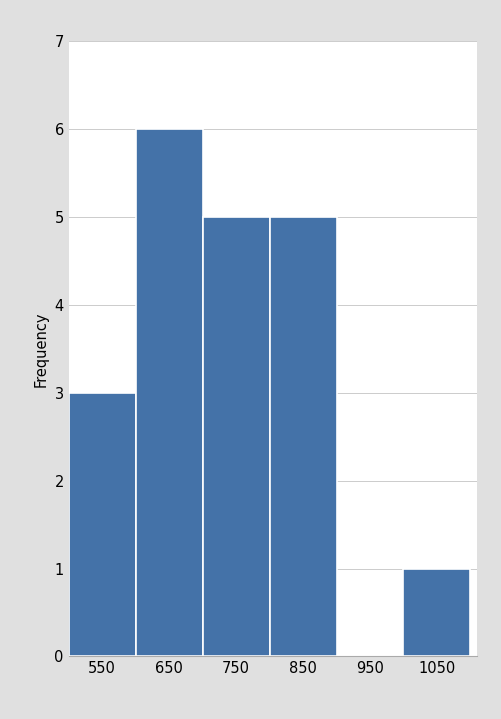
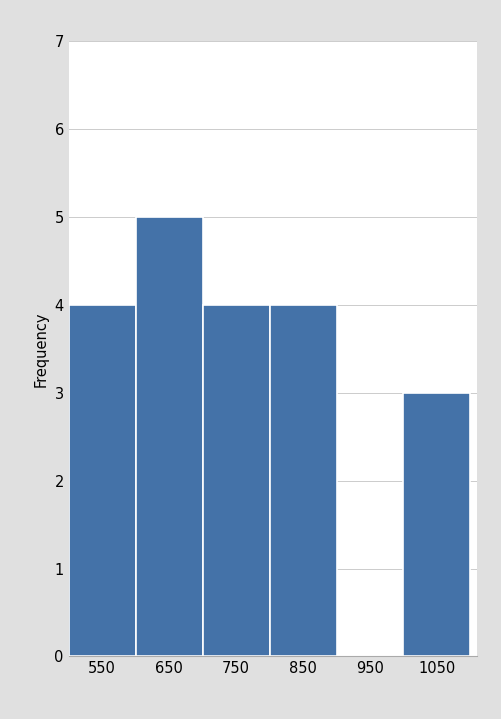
550: 3 -> 4
650: 6 -> 5
750: 5 -> 4
850: 5 -> 4
1050: 1 -> 3
